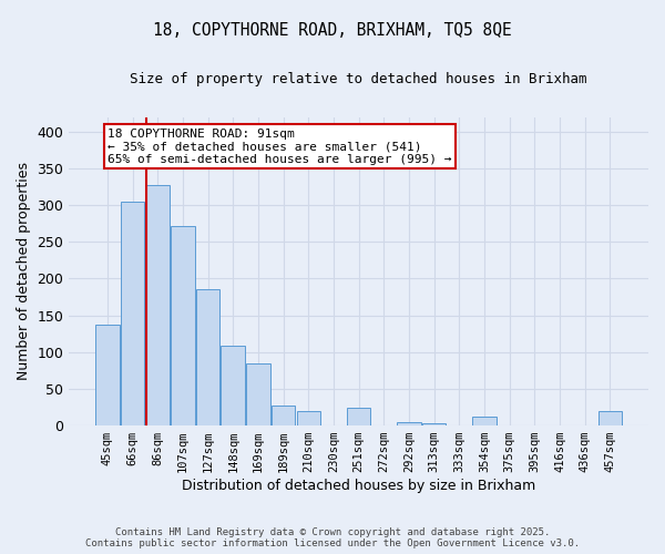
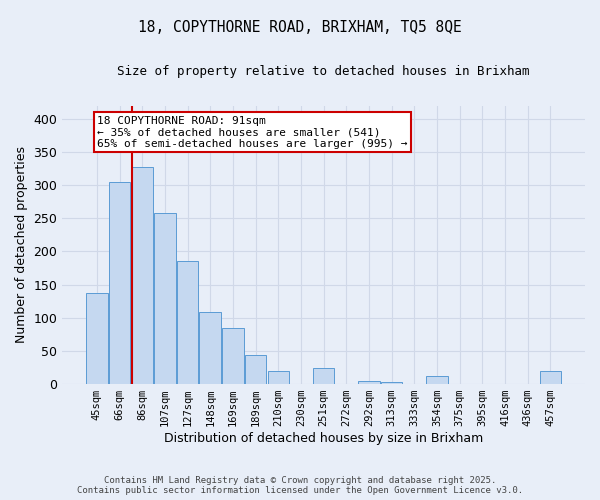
107sqm: 271 -> 258
189sqm: 27 -> 44
